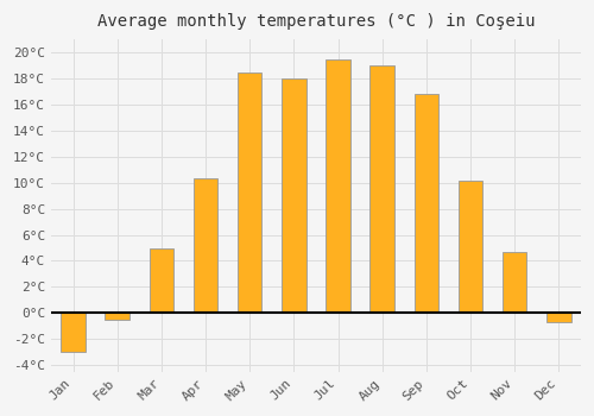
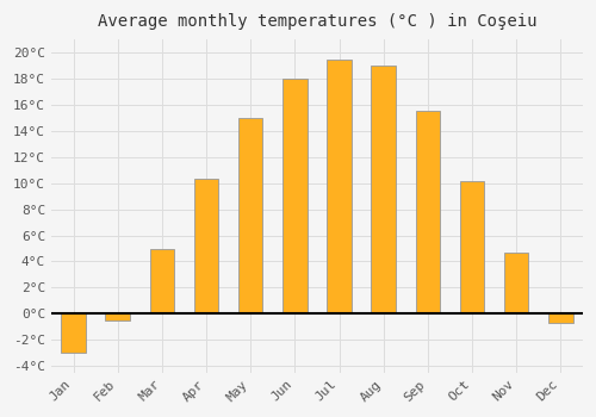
May: 18.5°C -> 15.0°C
Sep: 16.8°C -> 15.5°C
